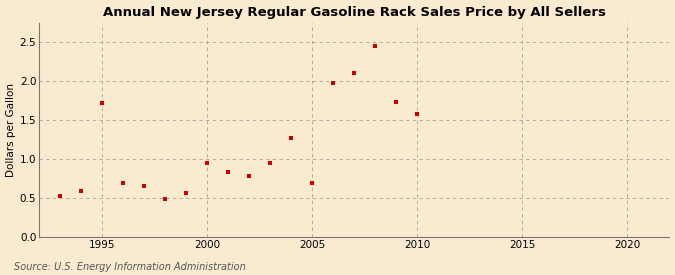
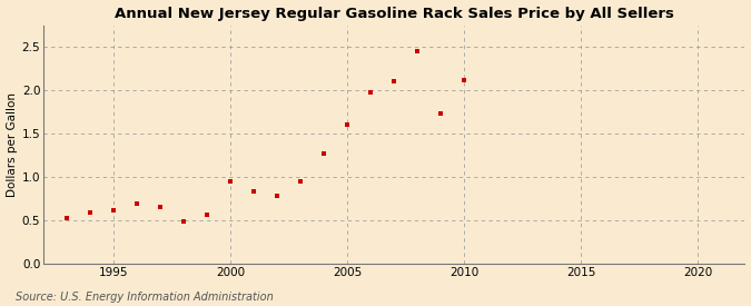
1995: 1.72 -> 0.62
2005: 0.70 -> 1.61
2010: 1.58 -> 2.12
